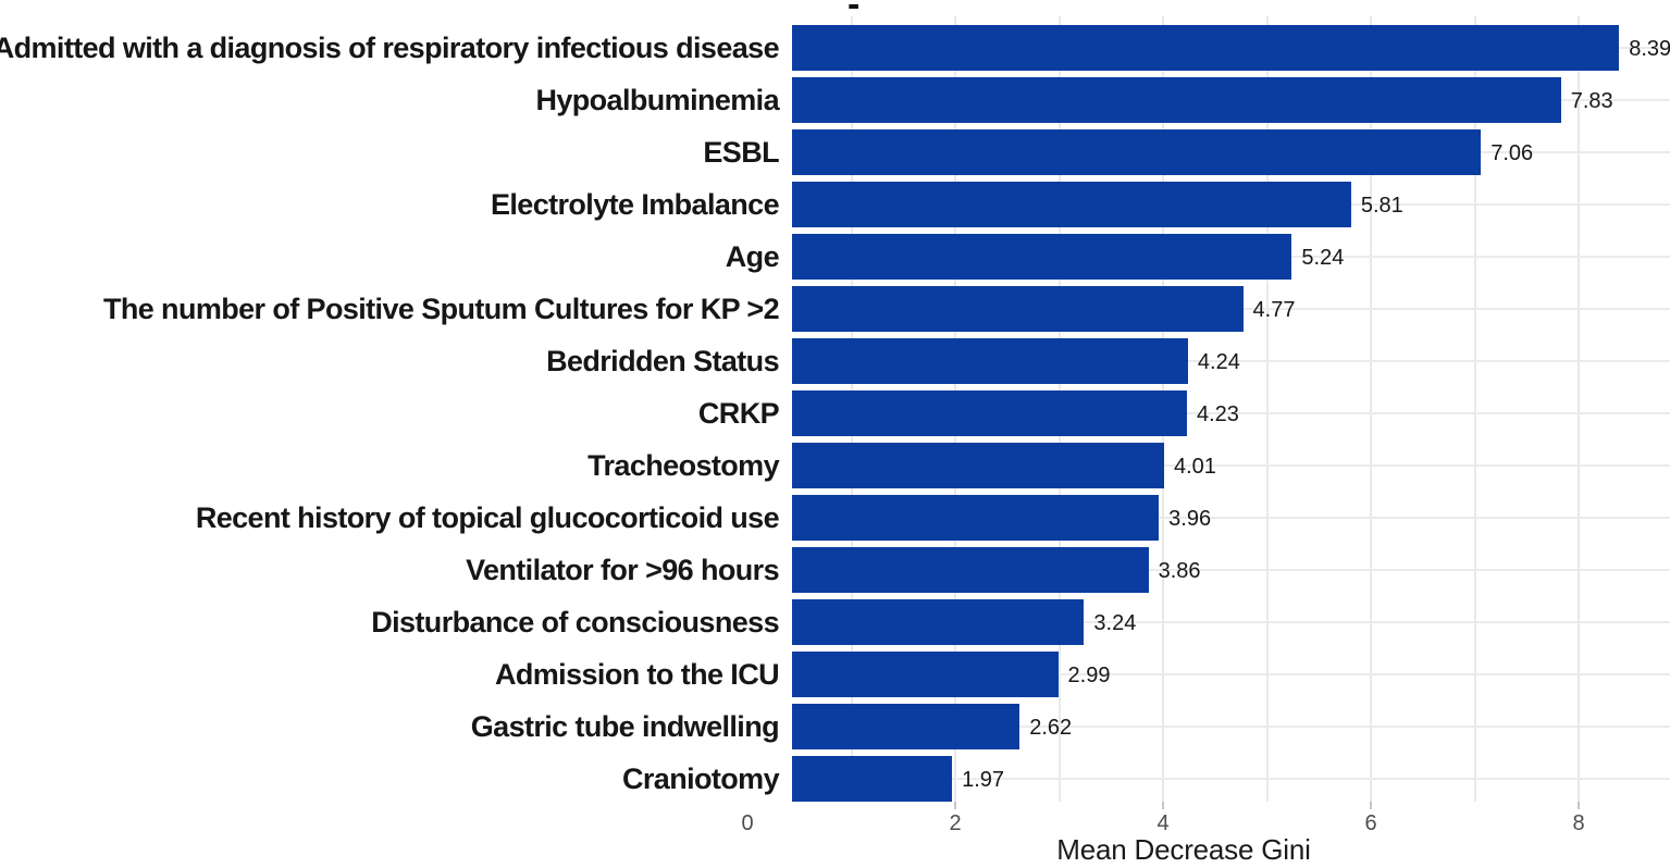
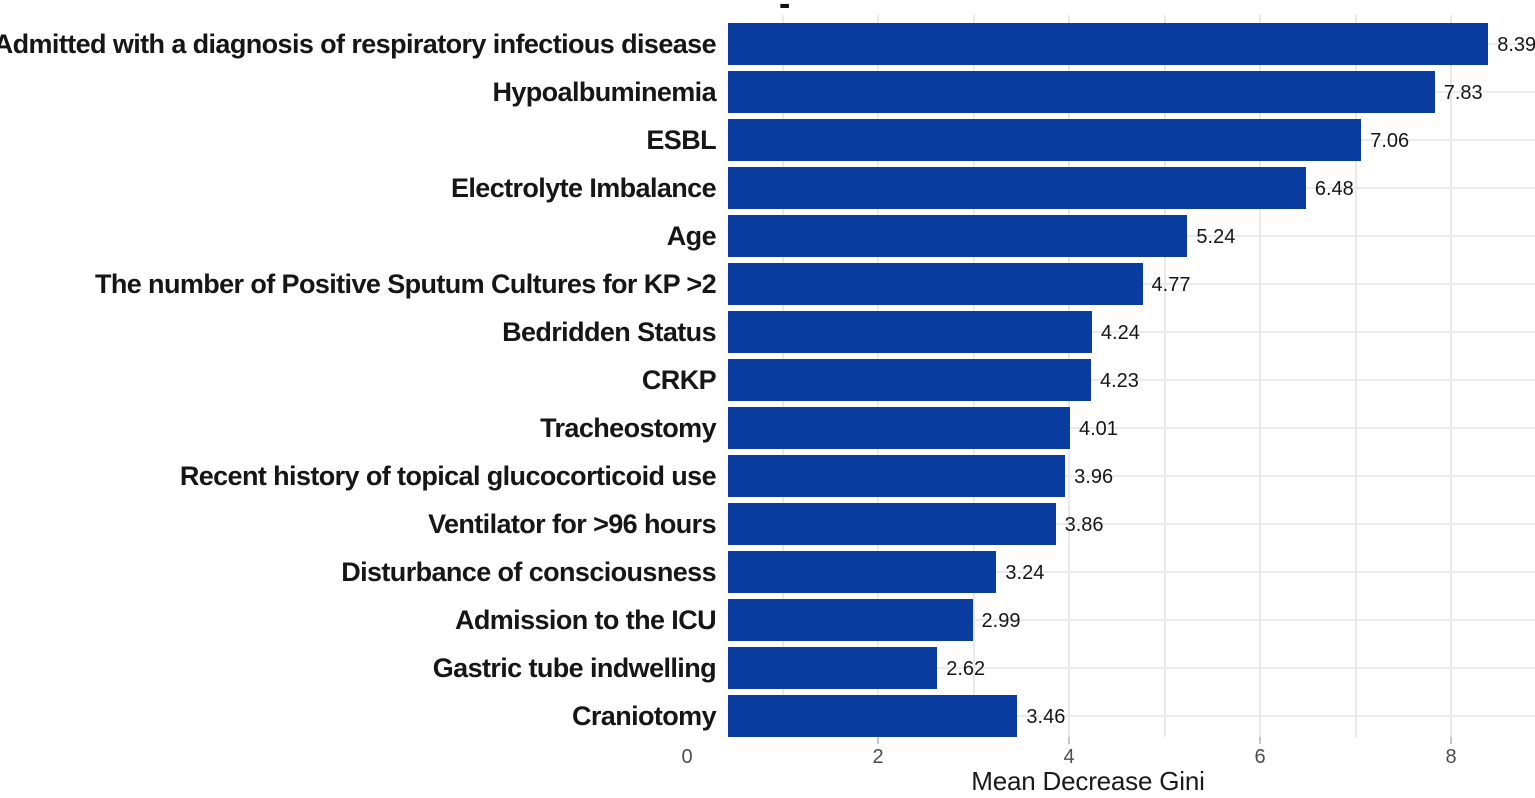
Electrolyte Imbalance: 5.81 -> 6.48
Craniotomy: 1.97 -> 3.46
